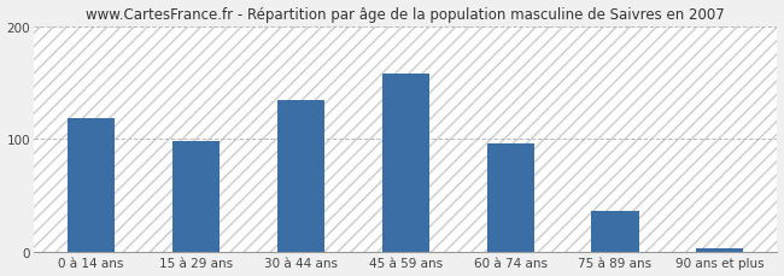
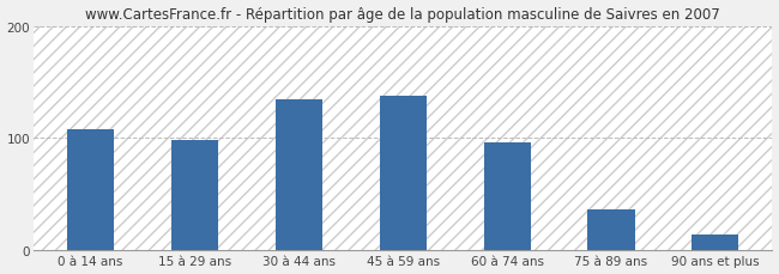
0 à 14 ans: 118 -> 108
45 à 59 ans: 158 -> 138
90 ans et plus: 4 -> 14
